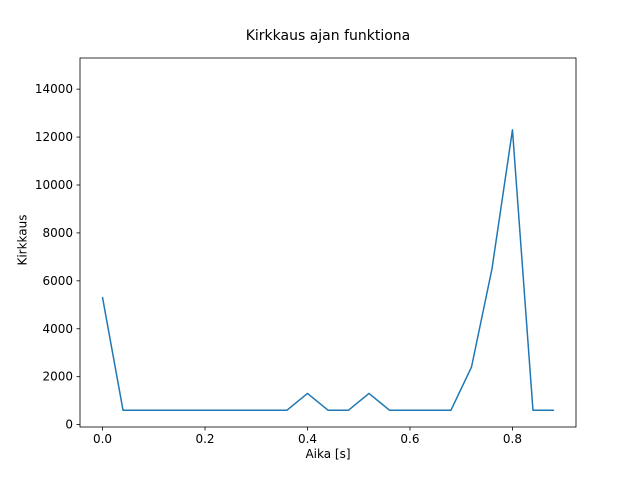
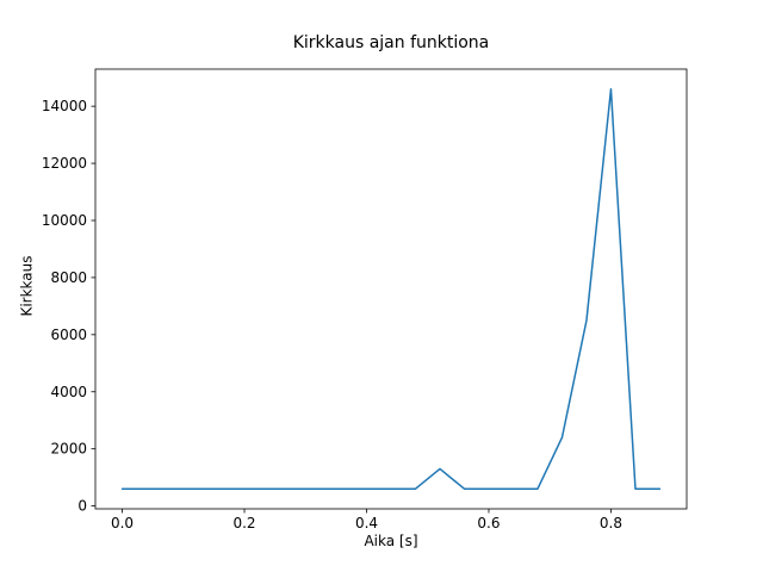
0.0: 5300 -> 600
0.4: 1300 -> 600
0.8: 12300 -> 14600
